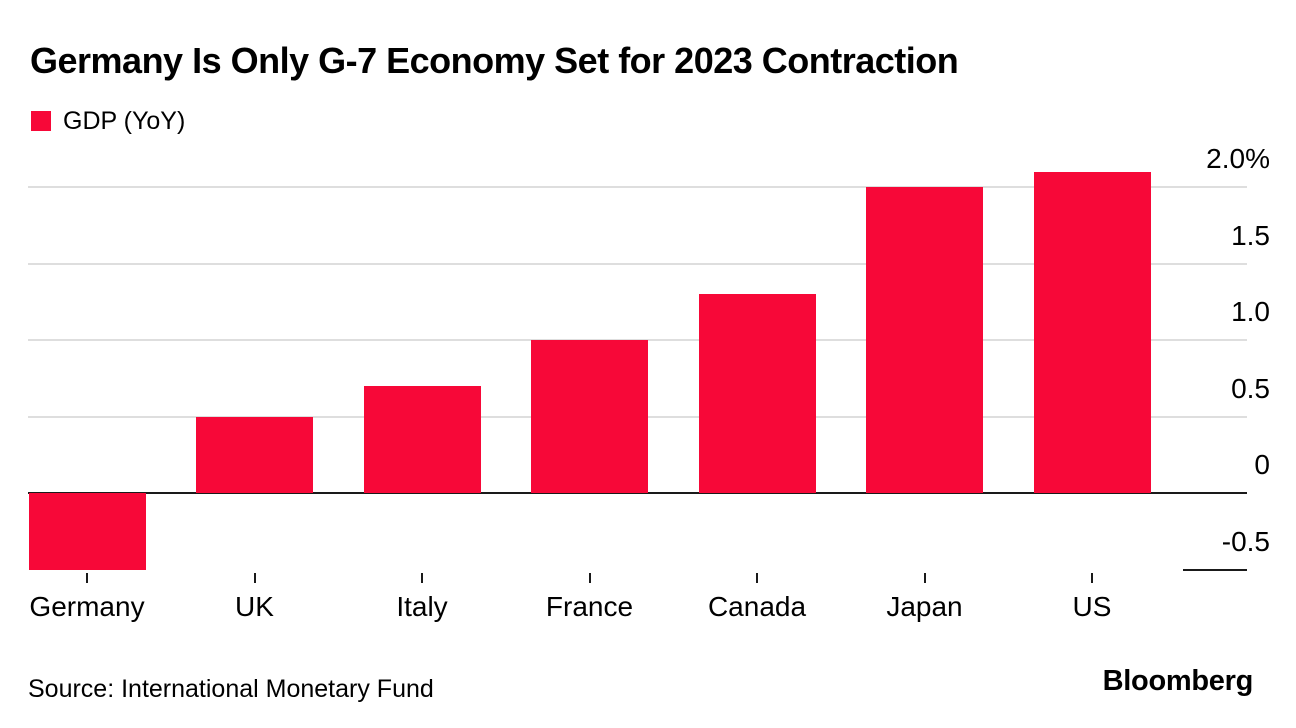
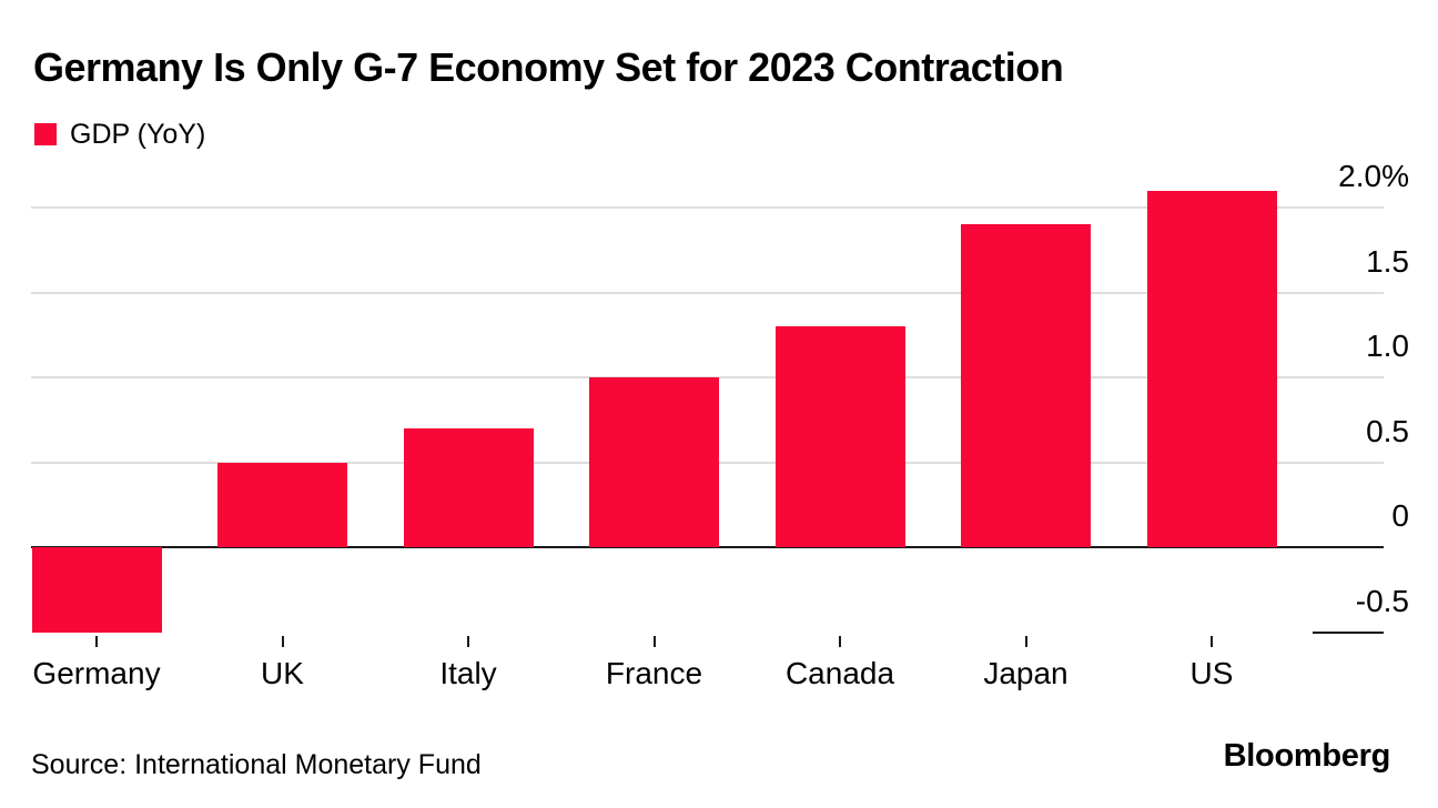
Japan: 2.0% -> 1.9%
